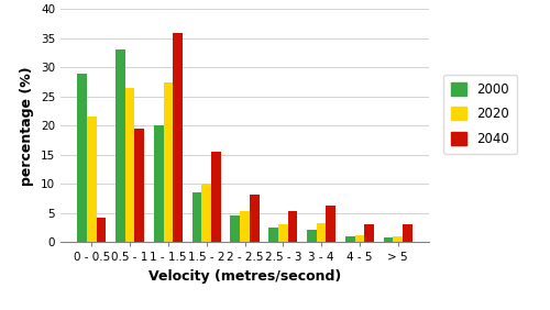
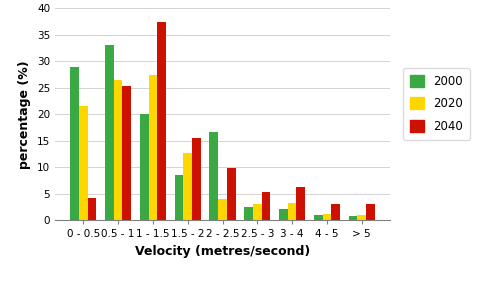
2040/0.5 - 1: 19.5 -> 25.4
2040/1 - 1.5: 36.0 -> 37.4
2020/1.5 - 2: 10.0 -> 12.6
2000/2 - 2.5: 4.5 -> 16.6
2020/2 - 2.5: 5.2 -> 4.0
2040/2 - 2.5: 8.2 -> 9.8
